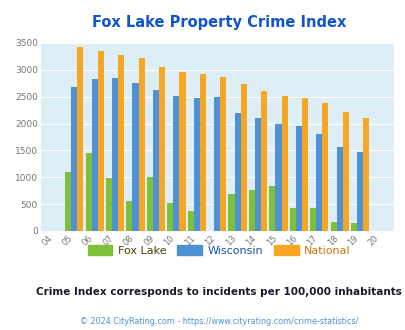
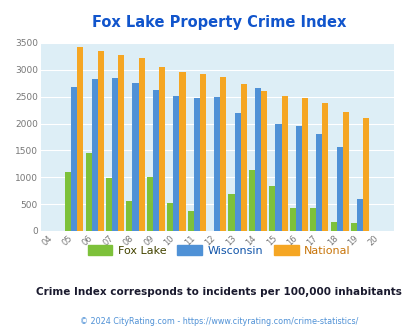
Fox Lake/14: 760 -> 1140
Wisconsin/14: 2100 -> 2660
Wisconsin/19: 1470 -> 600
